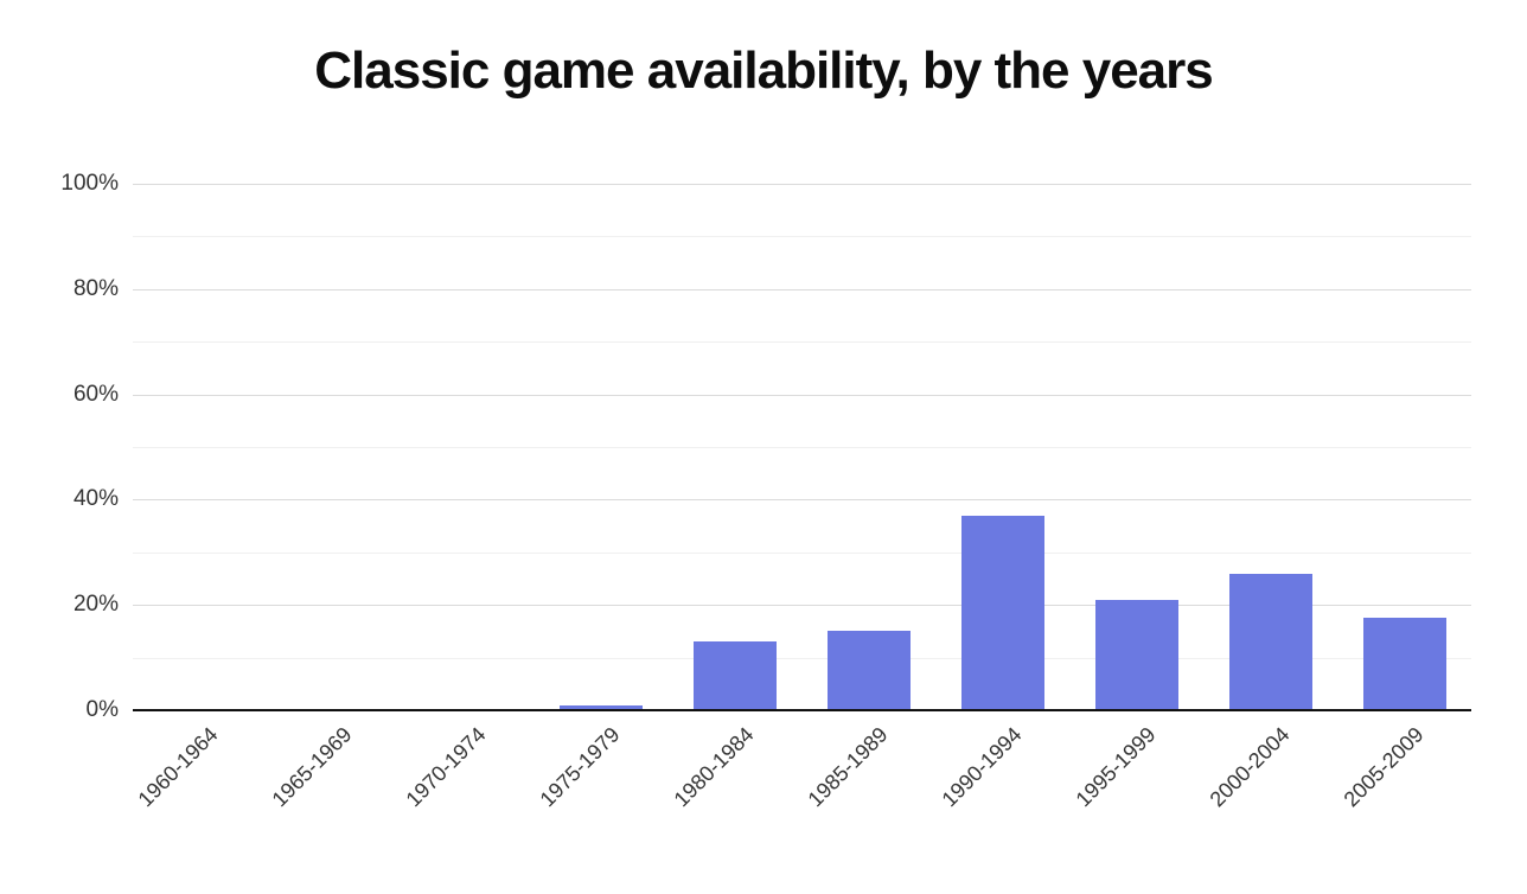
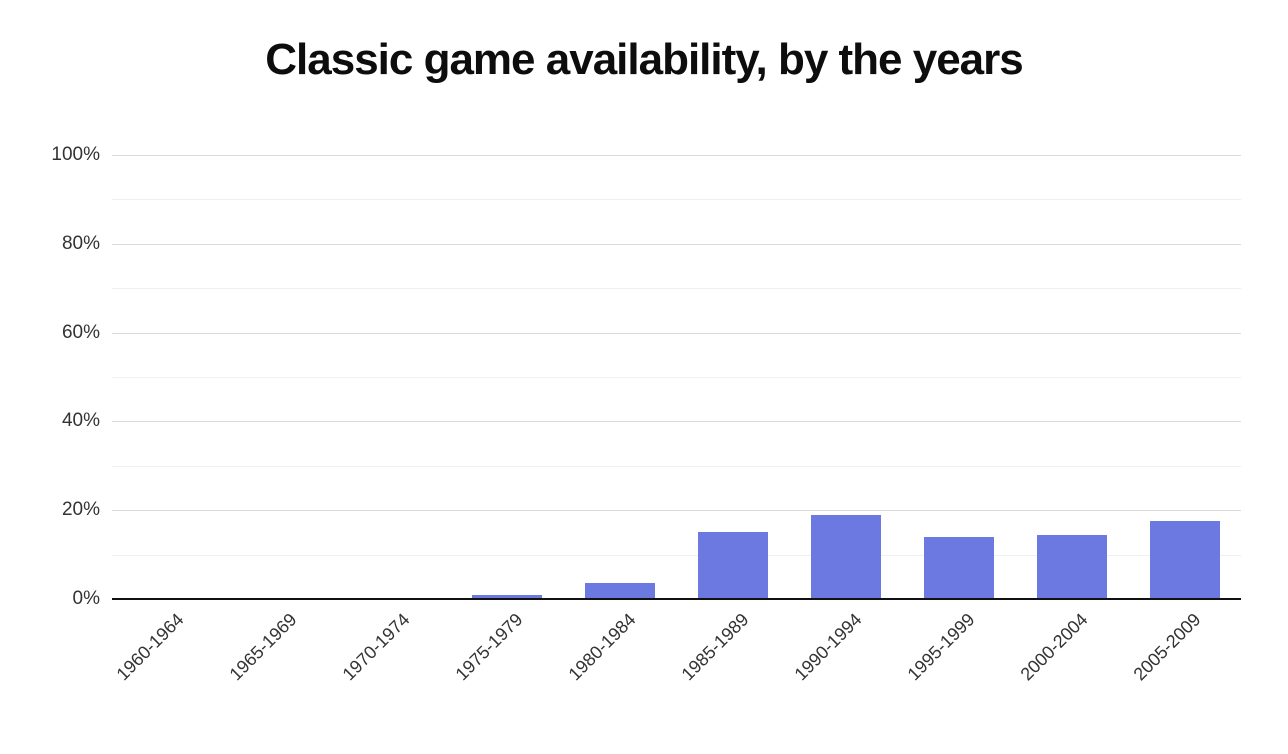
1980-1984: 13% -> 4%
1990-1994: 37% -> 19%
1995-1999: 21% -> 14%
2000-2004: 26% -> 14%
